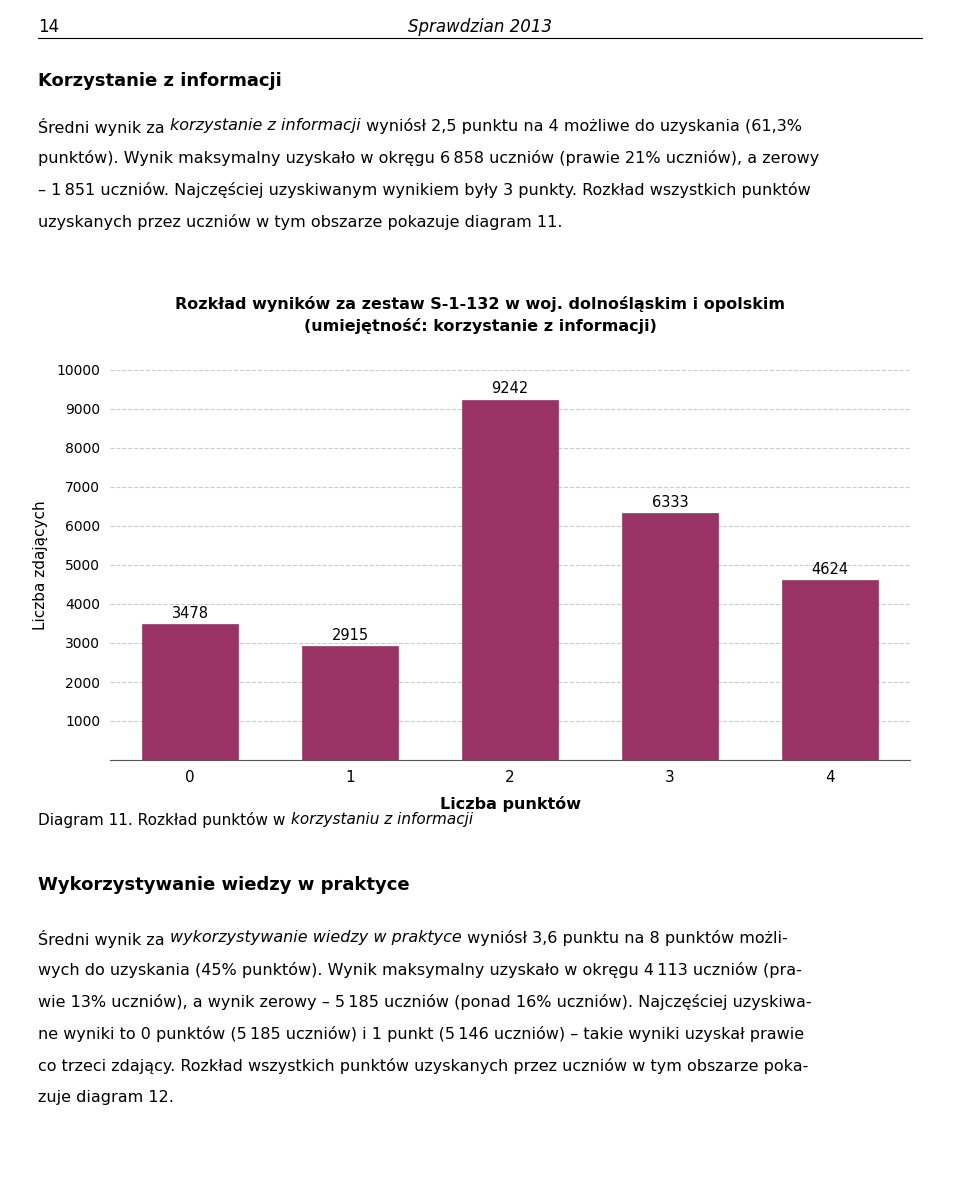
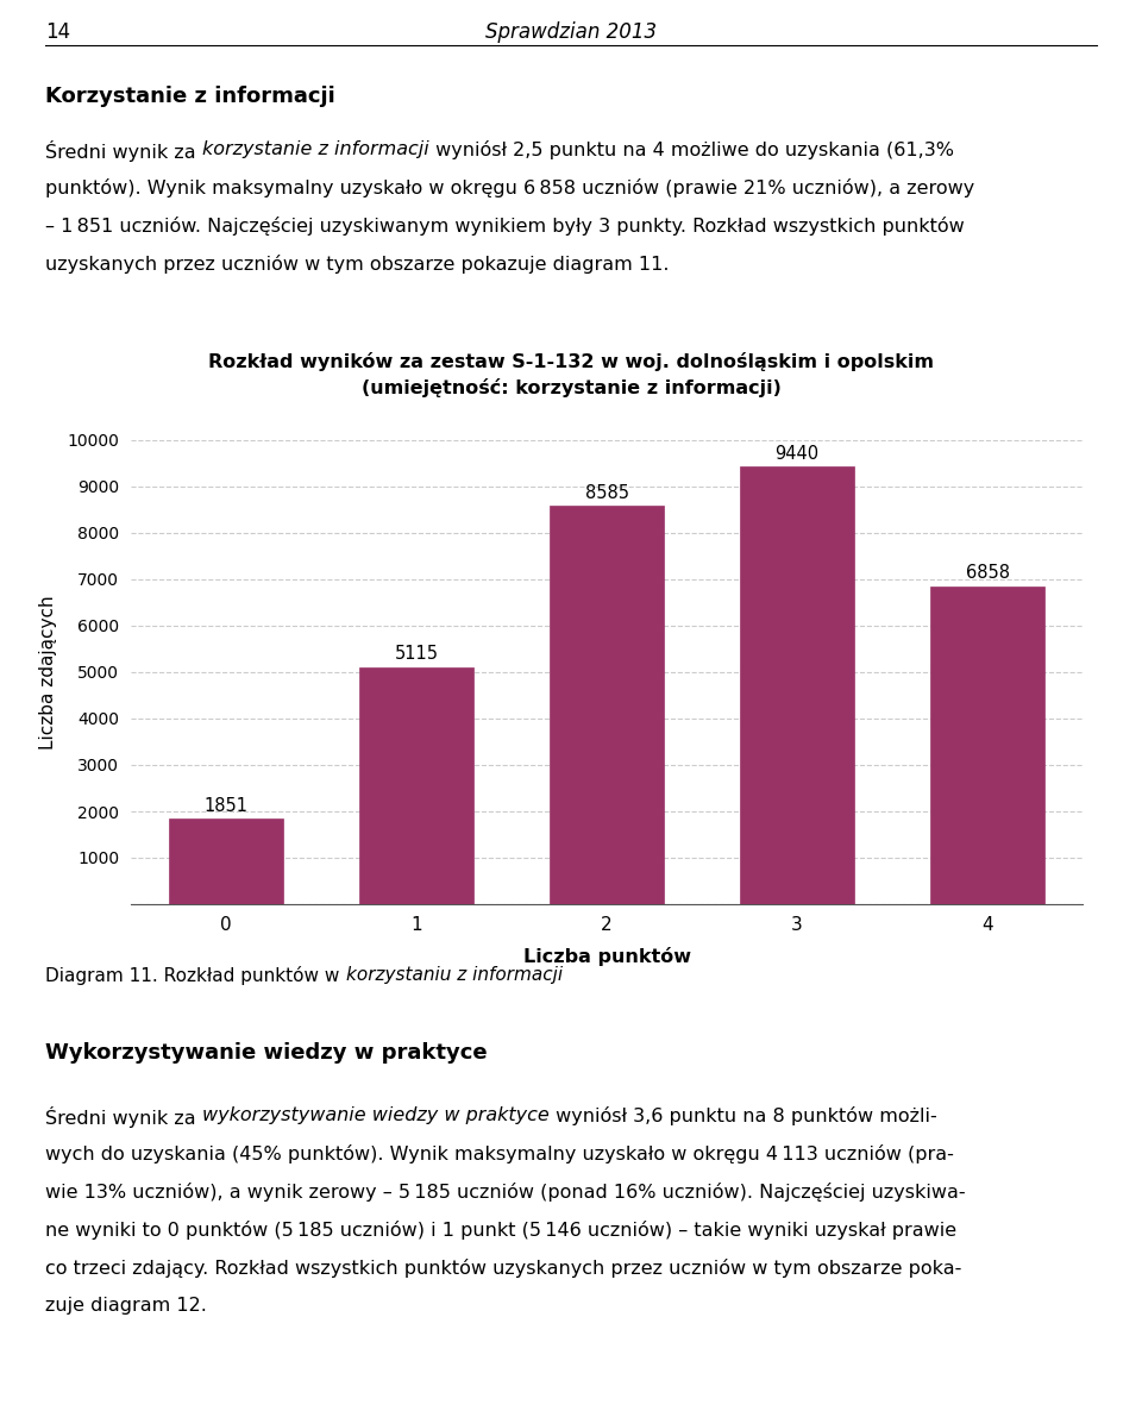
0: 3478 -> 1851
1: 2915 -> 5115
2: 9242 -> 8585
3: 6333 -> 9440
4: 4624 -> 6858
